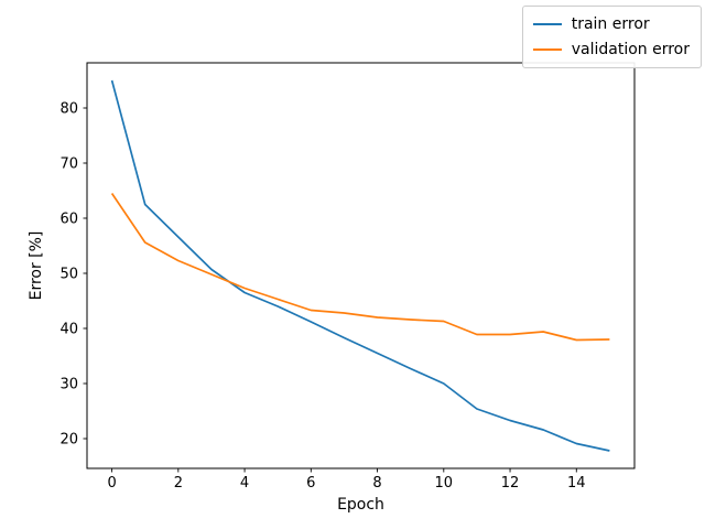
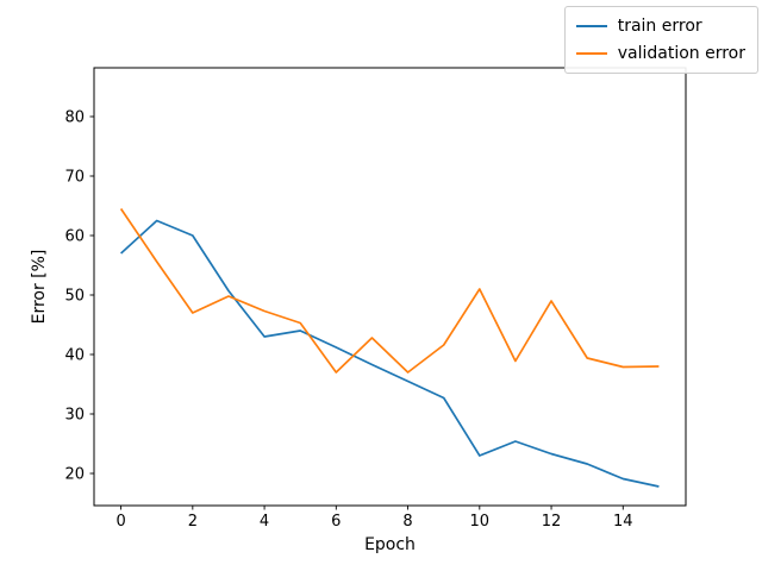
train error/0: 85 -> 57
train error/2: 57 -> 60
validation error/2: 52 -> 47
train error/4: 46 -> 43
validation error/6: 43 -> 37
validation error/8: 42 -> 37
train error/10: 30 -> 23
validation error/10: 41 -> 51
validation error/12: 39 -> 49
